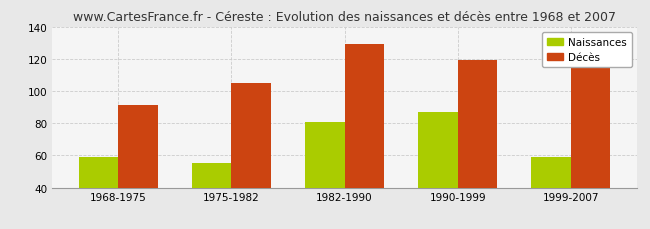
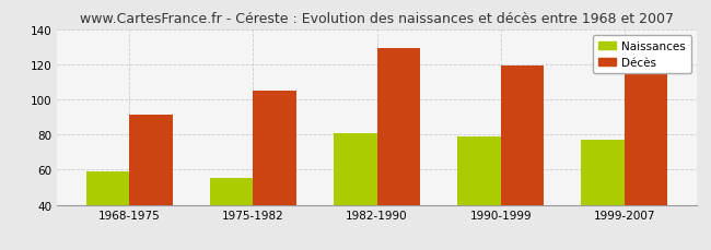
Naissances/1990-1999: 87 -> 79
Naissances/1999-2007: 59 -> 77
